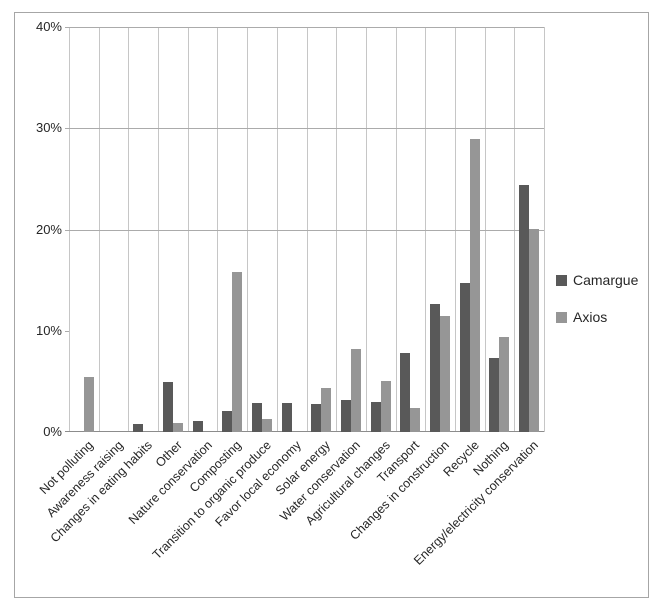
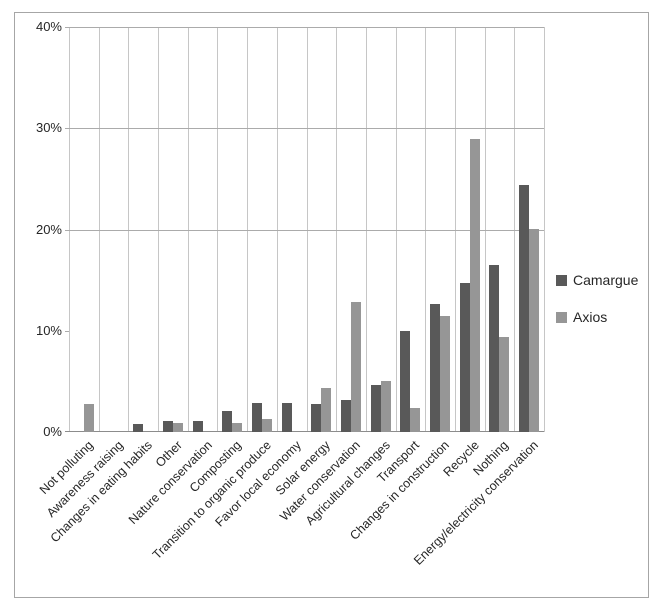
Axios/Not polluting: 5.4% -> 2.8%
Camargue/Other: 4.9% -> 1.1%
Axios/Composting: 15.8% -> 0.9%
Axios/Water conservation: 8.2% -> 12.8%
Camargue/Agricultural changes: 3.0% -> 4.6%
Camargue/Transport: 7.8% -> 10.0%
Camargue/Nothing: 7.3% -> 16.5%
